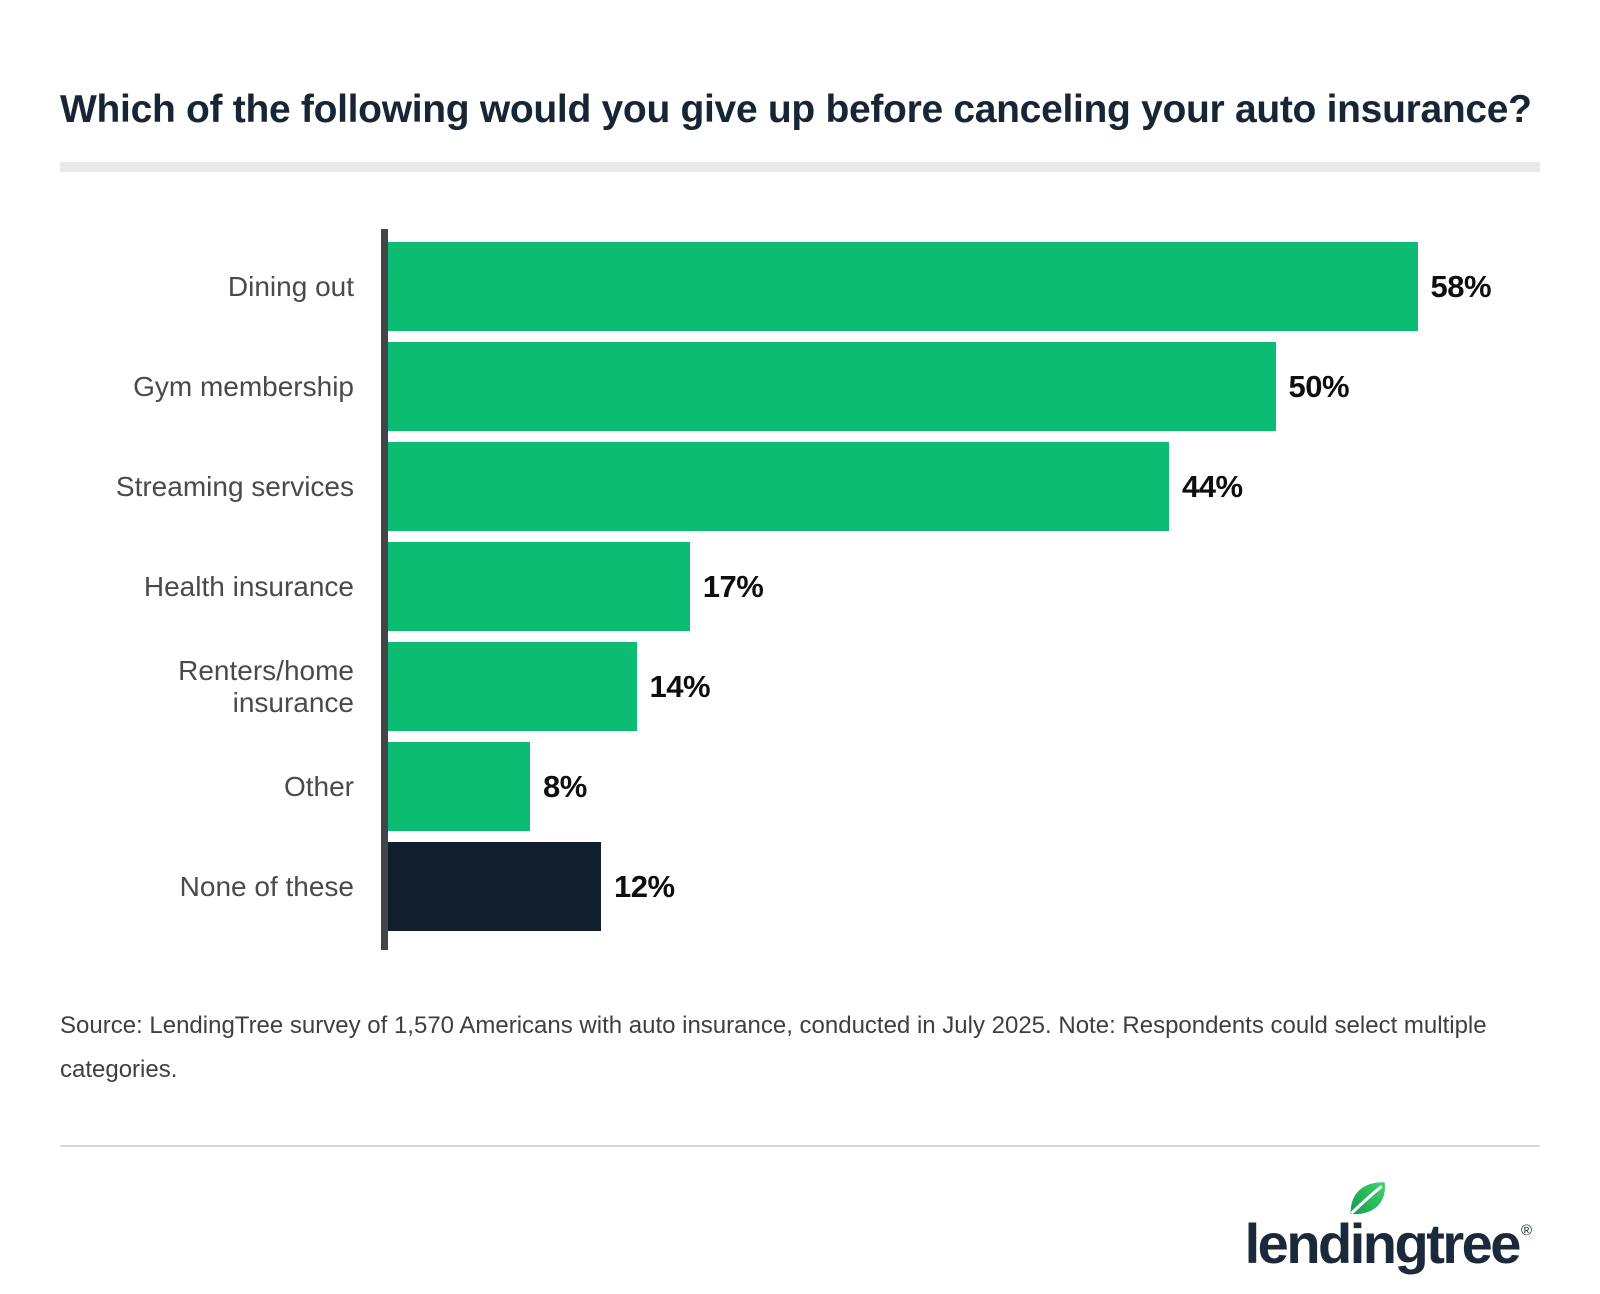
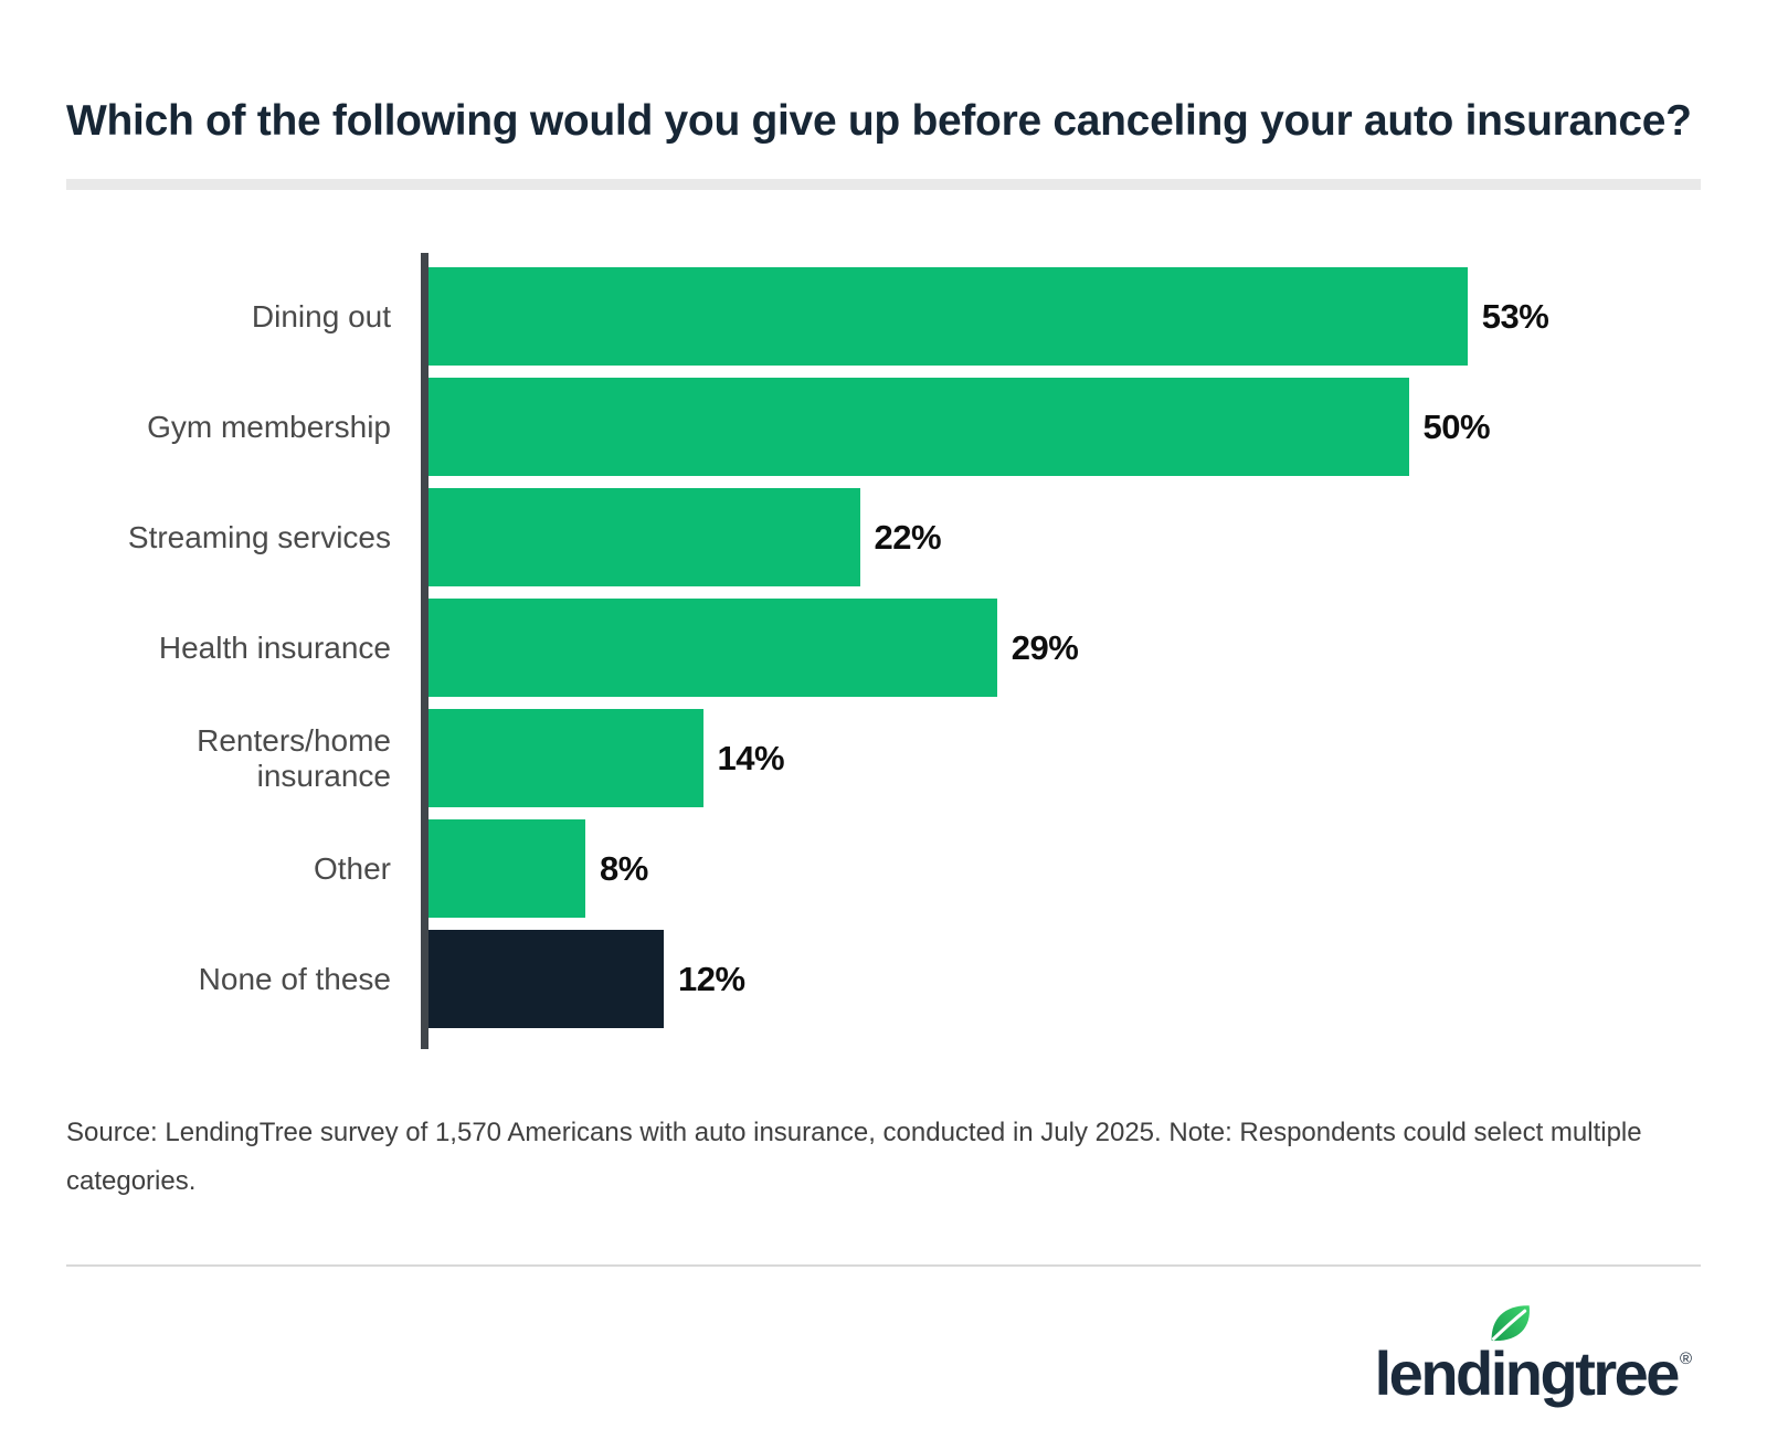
Dining out: 58% -> 53%
Streaming services: 44% -> 22%
Health insurance: 17% -> 29%
